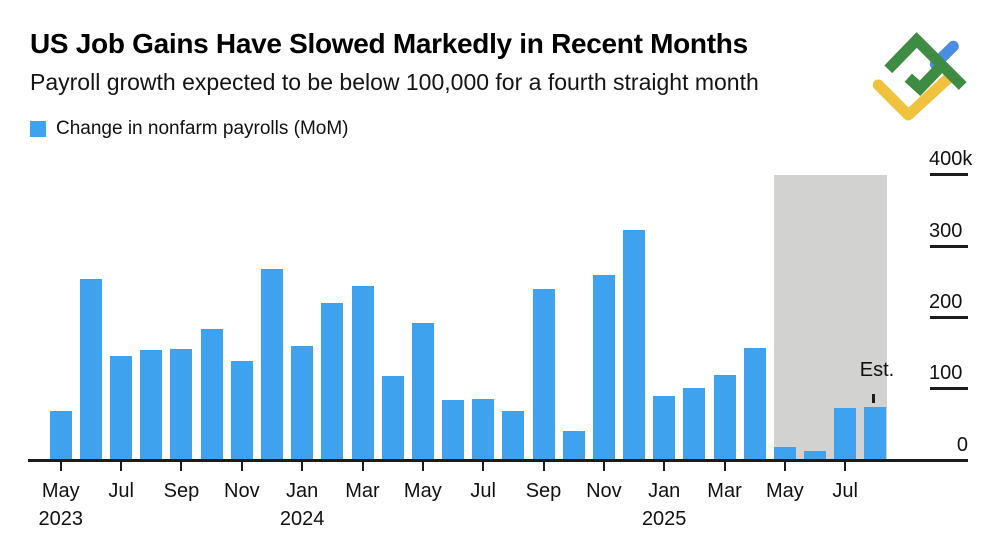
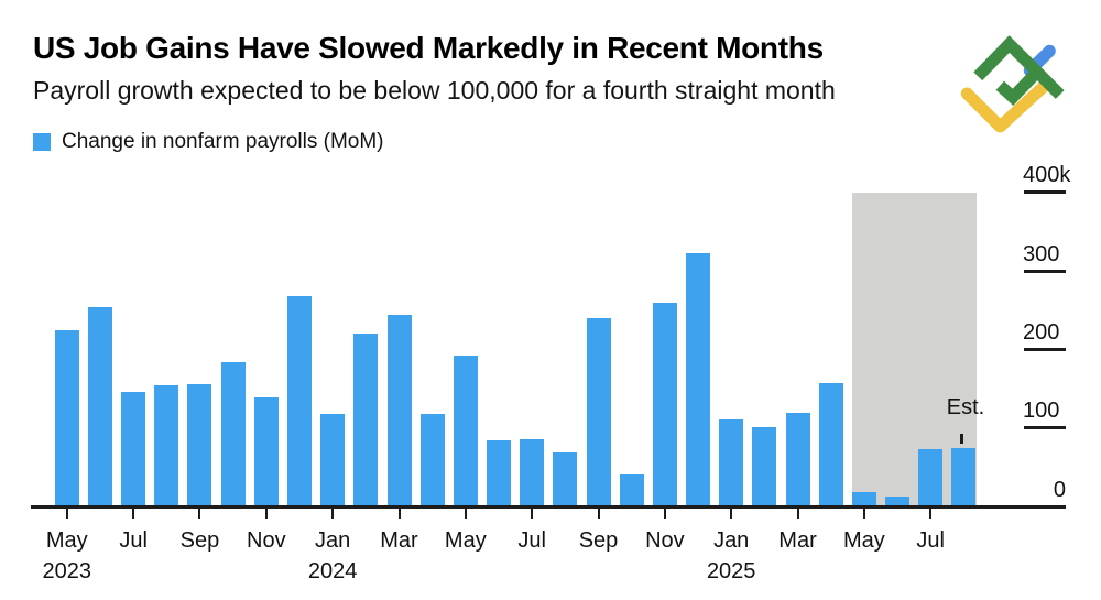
May 2023: 70k -> 220k
Jan 2024: 160k -> 120k
Jan 2025: 90k -> 110k
